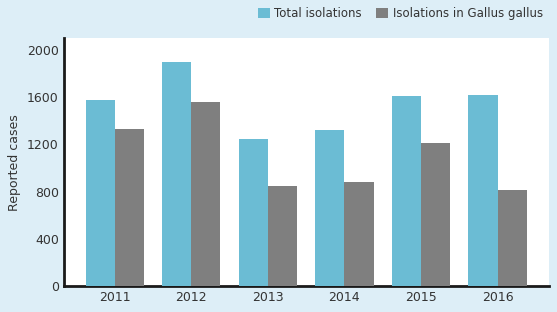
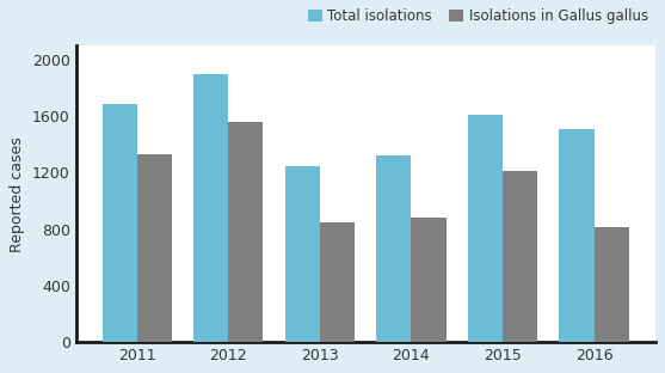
Total isolations/2011: 1580 -> 1690
Total isolations/2016: 1620 -> 1510
